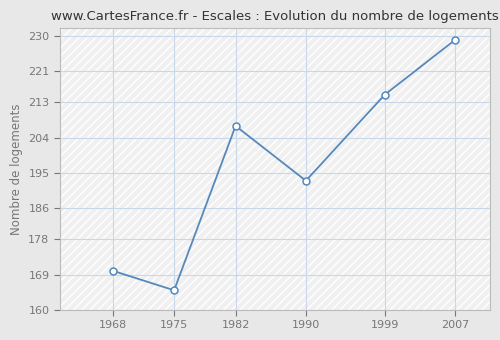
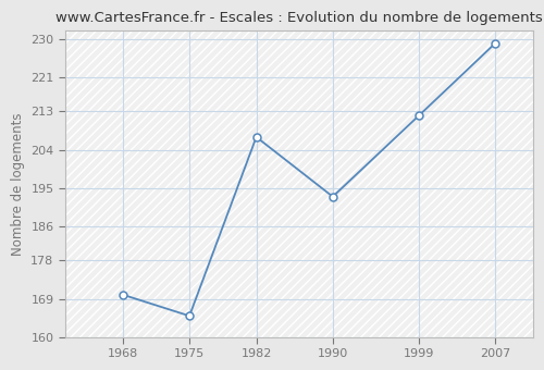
1999: 215 -> 212
